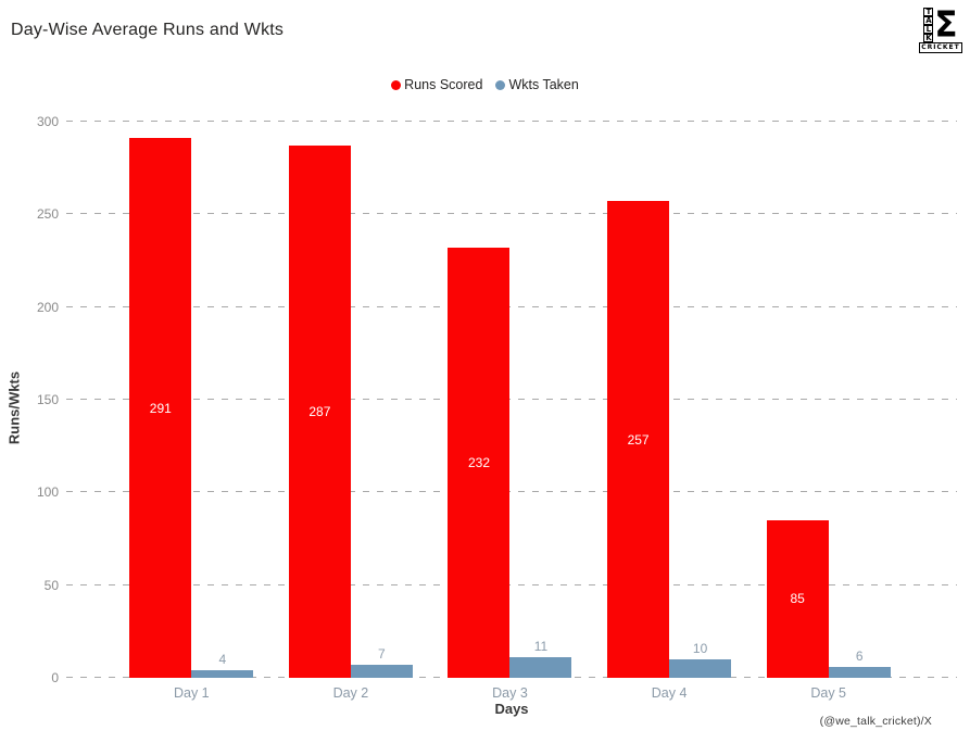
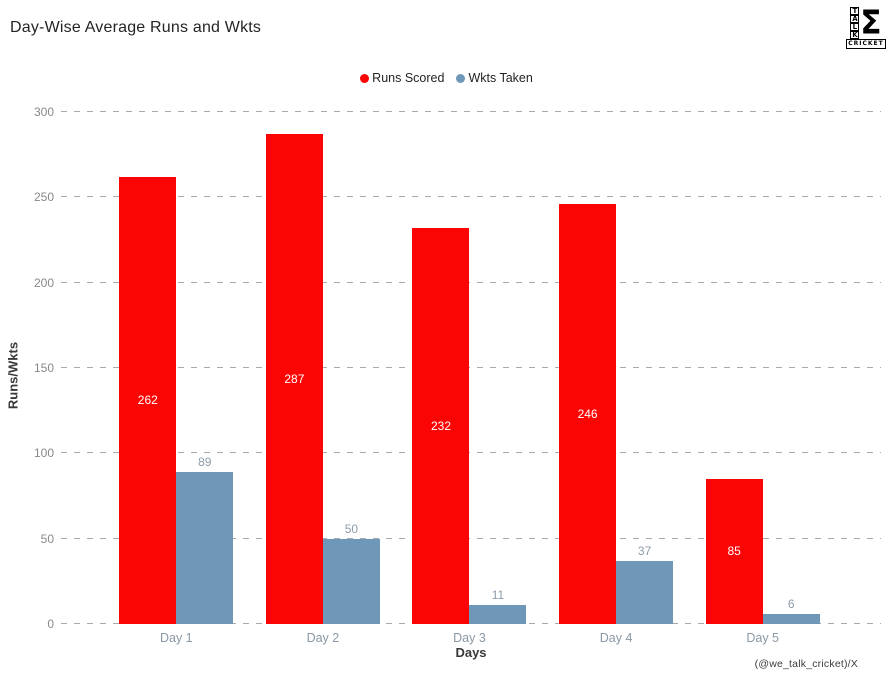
Runs Scored/Day 1: 291 -> 262
Wkts Taken/Day 1: 4 -> 89
Wkts Taken/Day 2: 7 -> 50
Runs Scored/Day 4: 257 -> 246
Wkts Taken/Day 4: 10 -> 37
